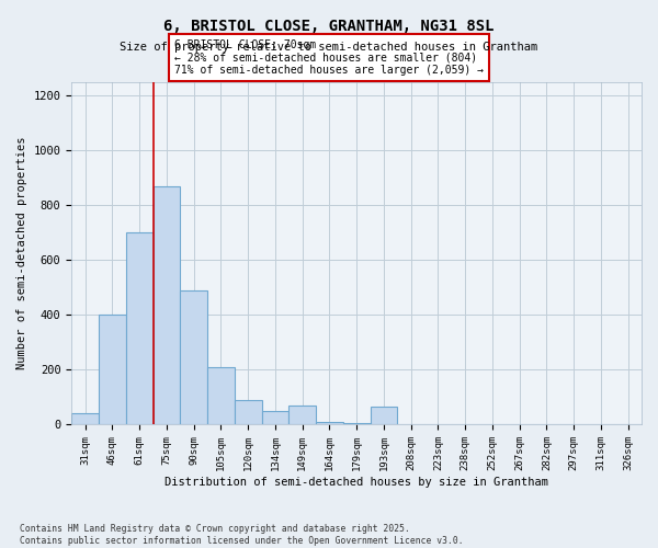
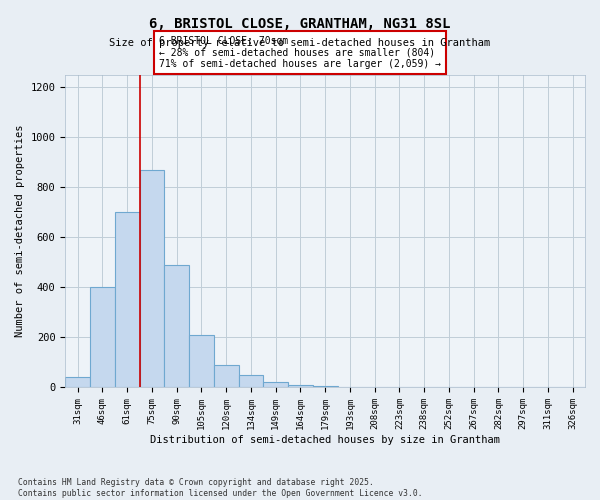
149sqm: 70 -> 20
193sqm: 65 -> 3
